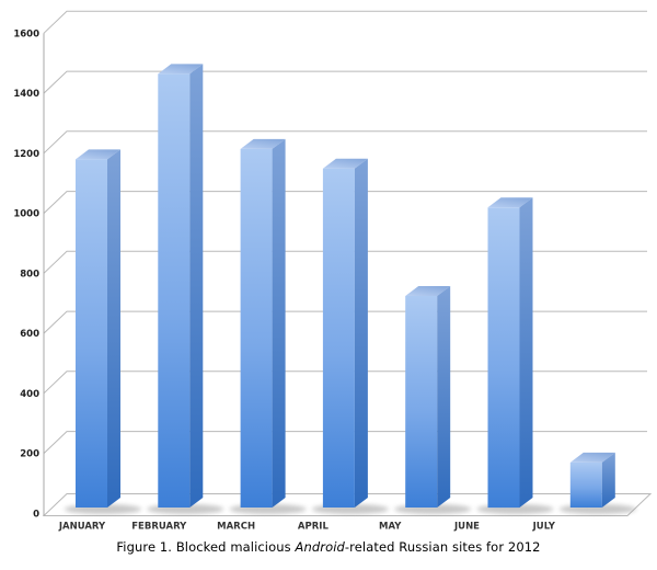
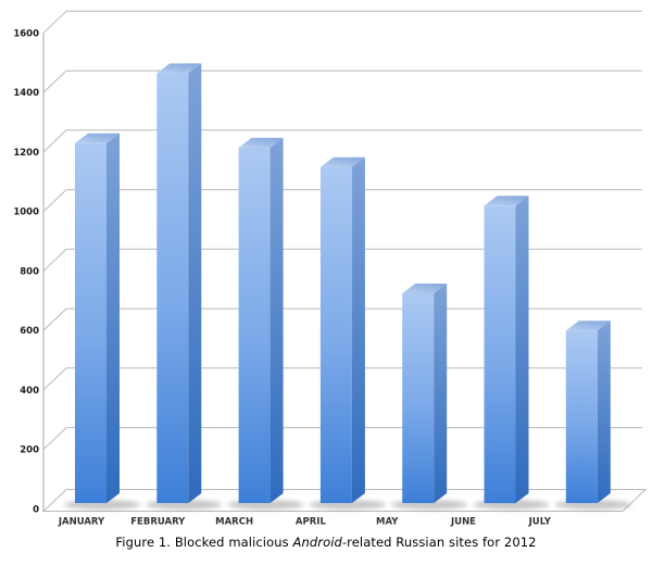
JANUARY: 1160 -> 1210
JULY: 150 -> 580
